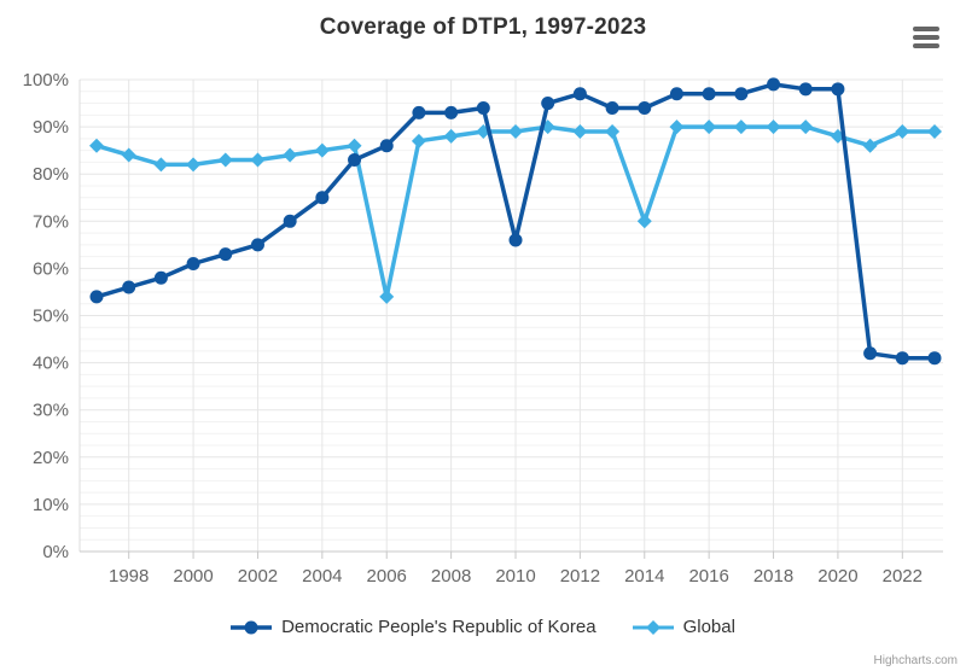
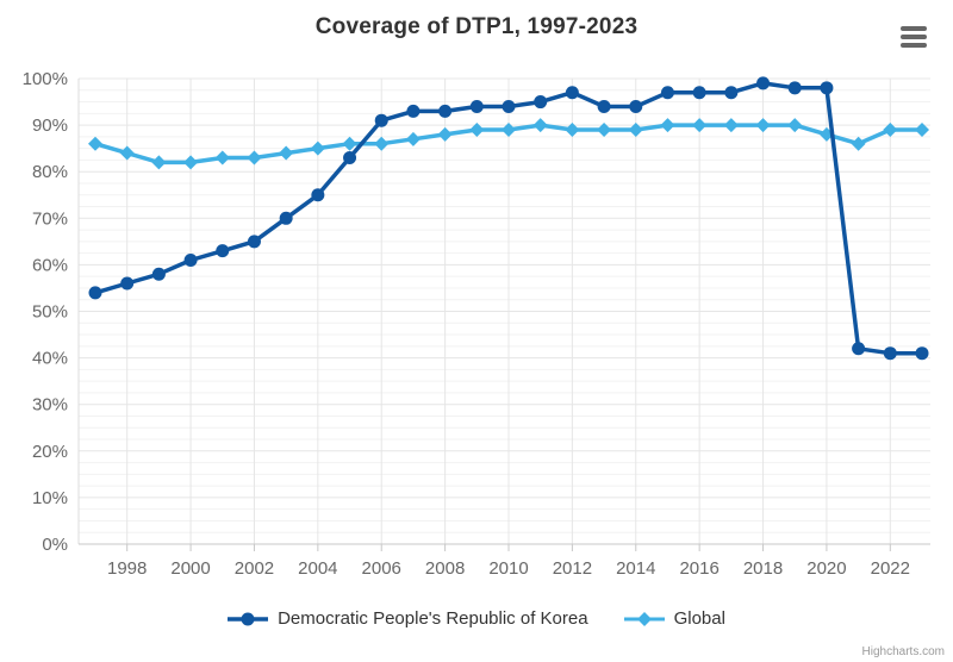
Democratic People's Republic of Korea/2006: 86% -> 91%
Global/2006: 54% -> 86%
Democratic People's Republic of Korea/2010: 66% -> 94%
Global/2014: 70% -> 89%
